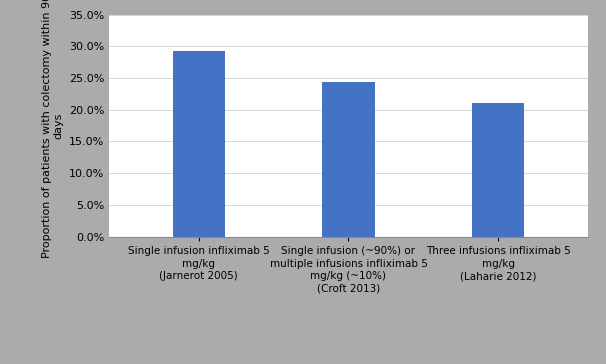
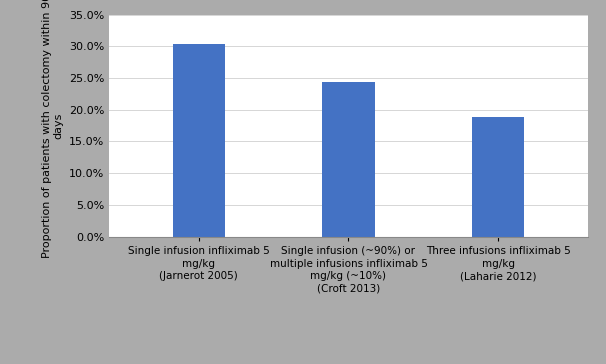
Single infusion infliximab 5 mg/kg (Jarnerot 2005): 29.2% -> 30.4%
Three infusions infliximab 5 mg/kg (Laharie 2012): 21.0% -> 18.8%
